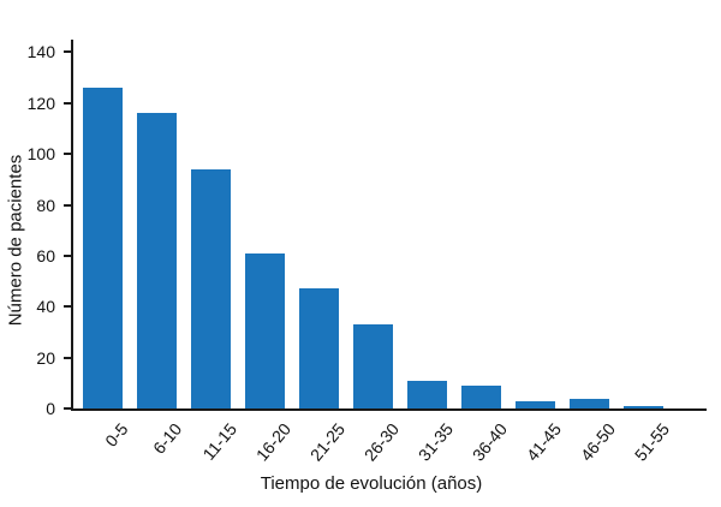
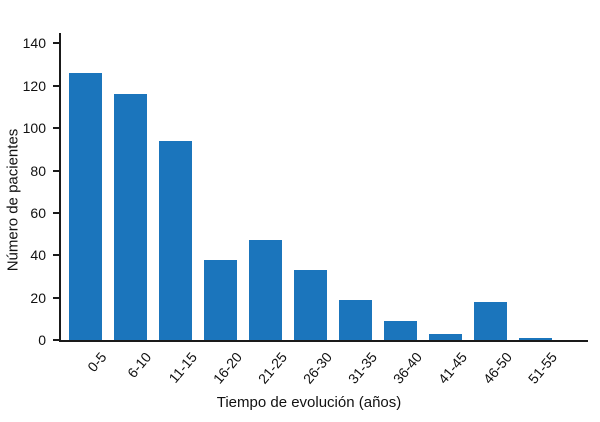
16-20: 61 -> 38
31-35: 11 -> 19
46-50: 4 -> 18
